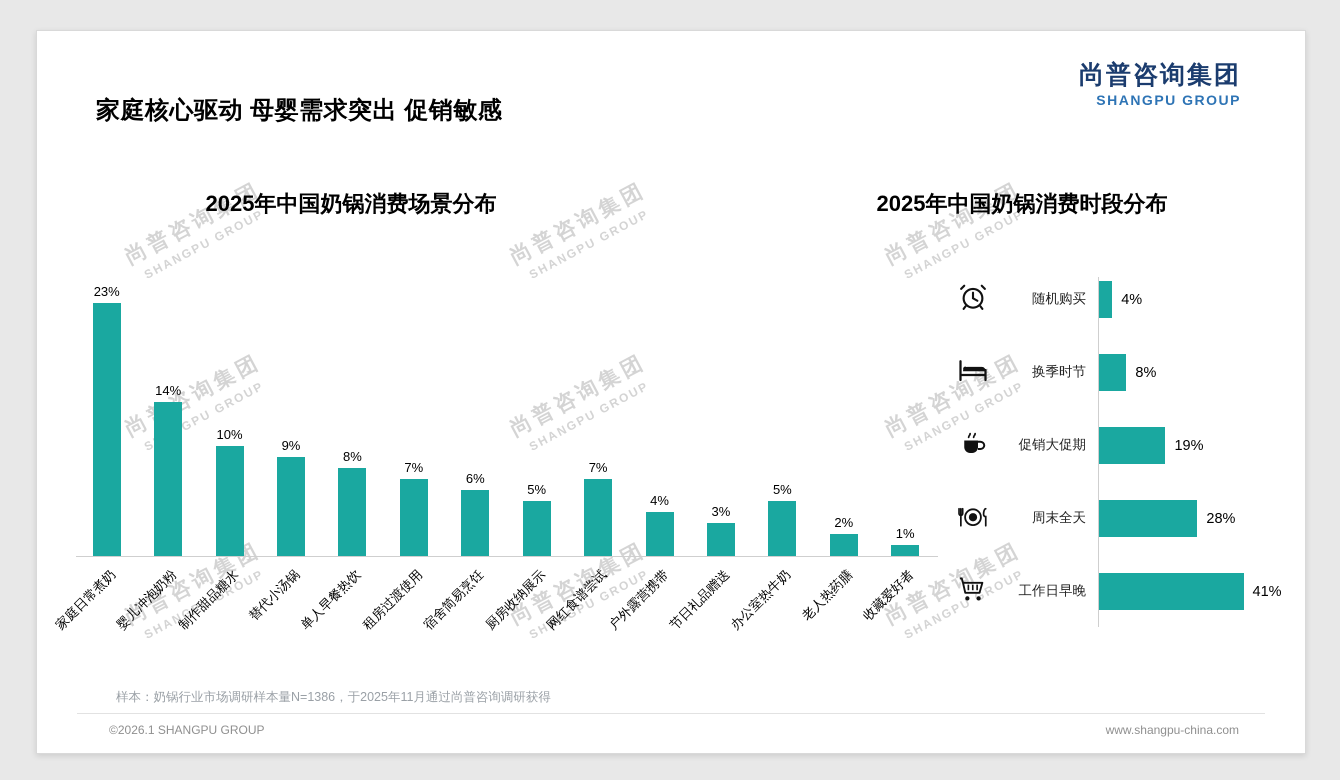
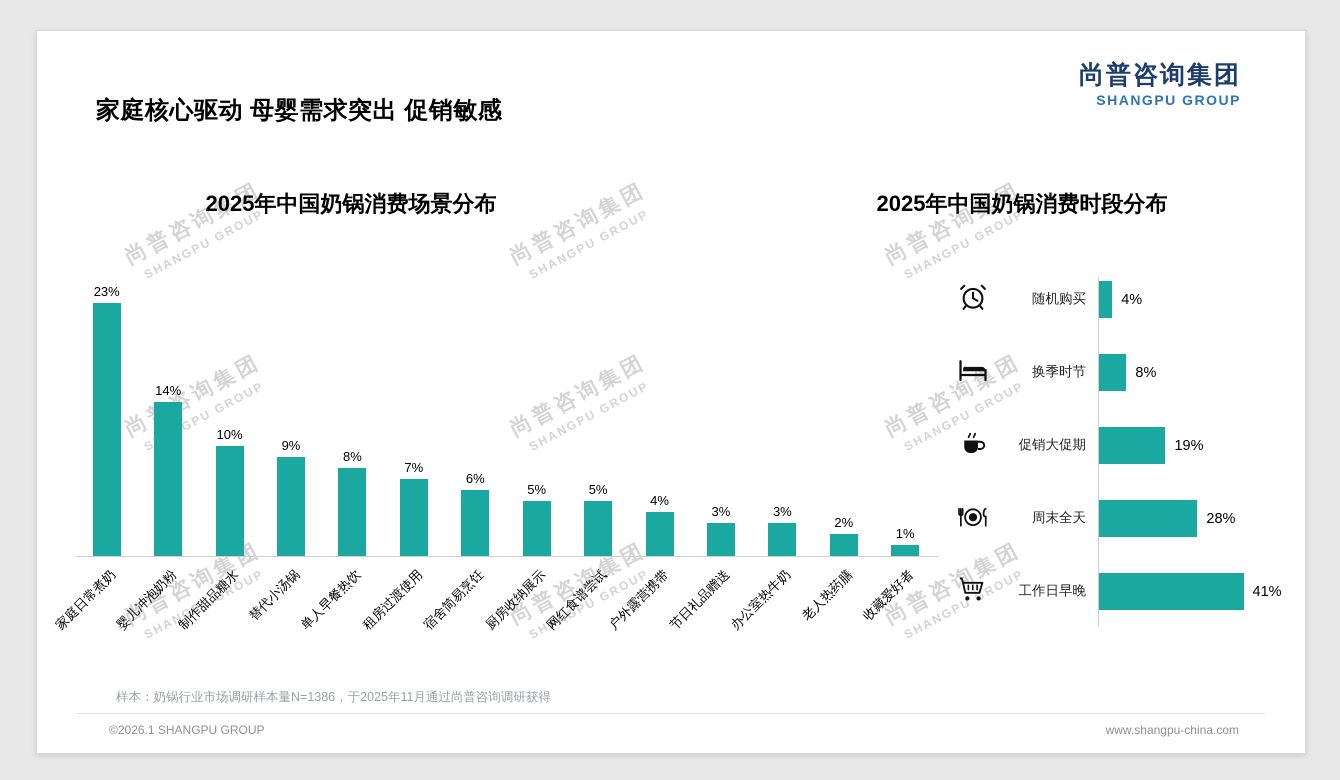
2025年中国奶锅消费场景分布/网红食谱尝试: 7% -> 5%
2025年中国奶锅消费场景分布/办公室热牛奶: 5% -> 3%
